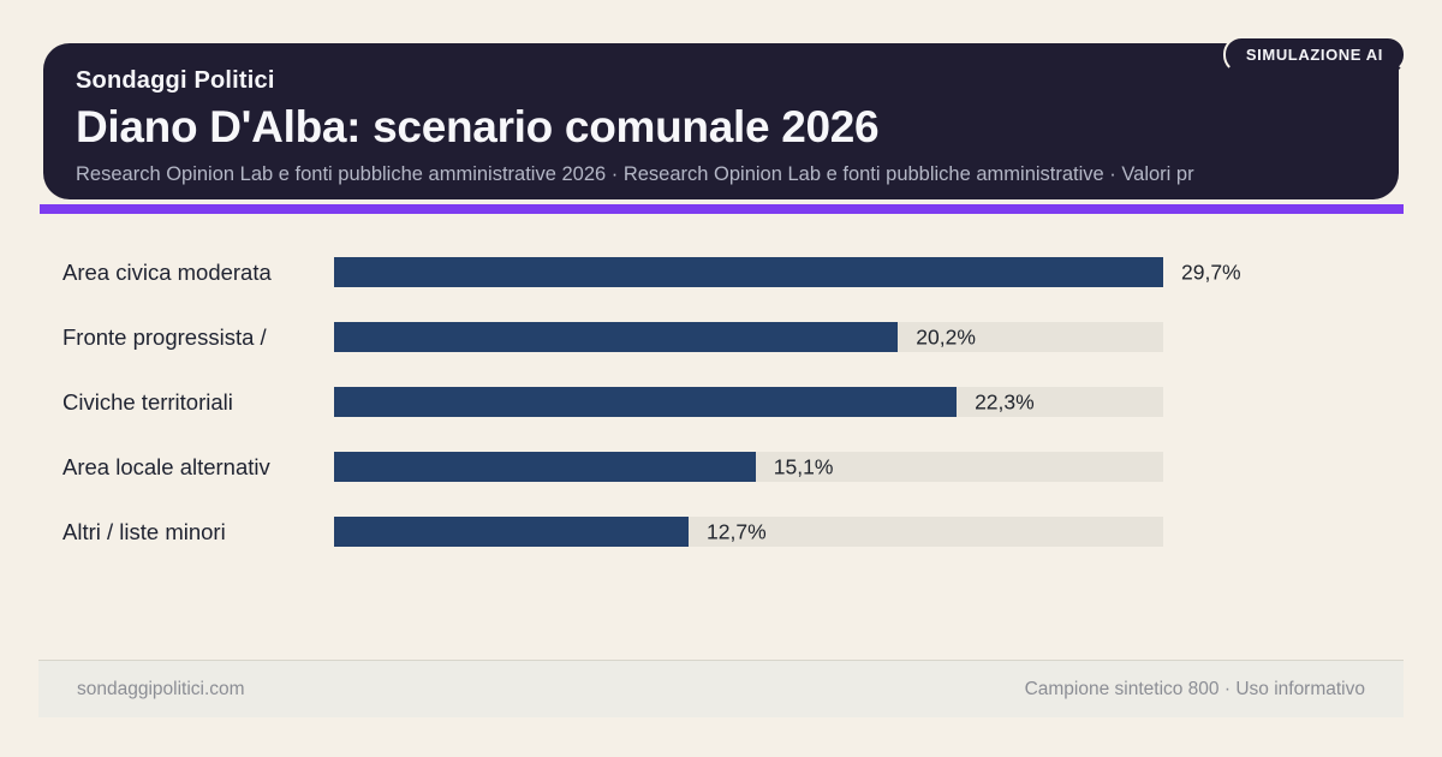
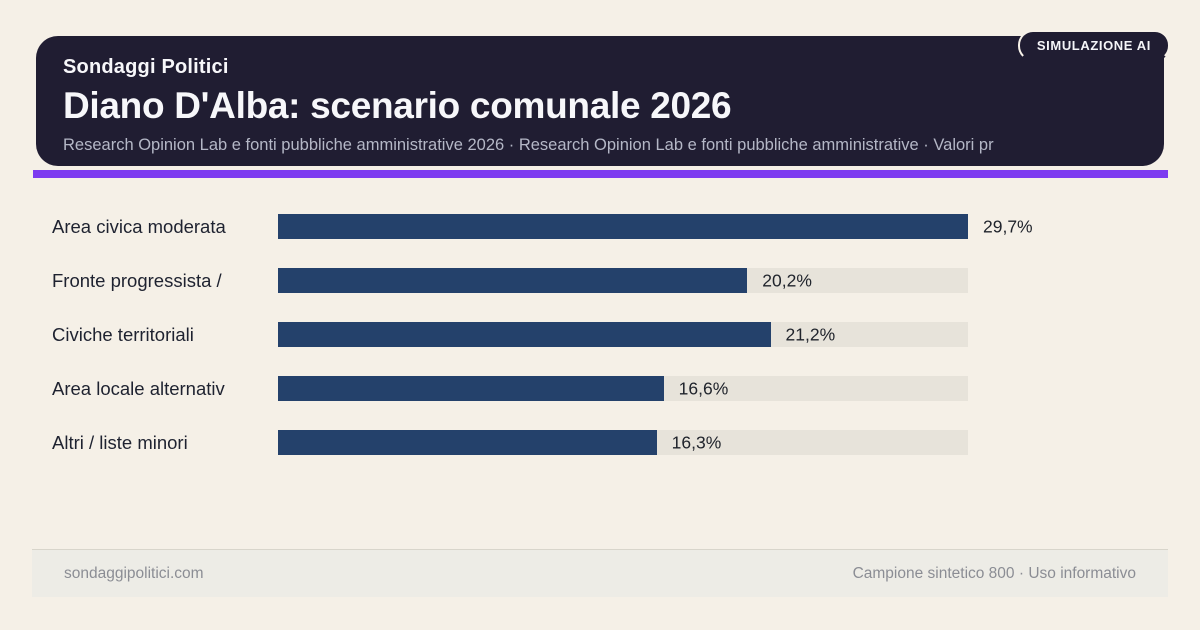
Civiche territoriali: 22,3% -> 21,2%
Area locale alternativ: 15,1% -> 16,6%
Altri / liste minori: 12,7% -> 16,3%
